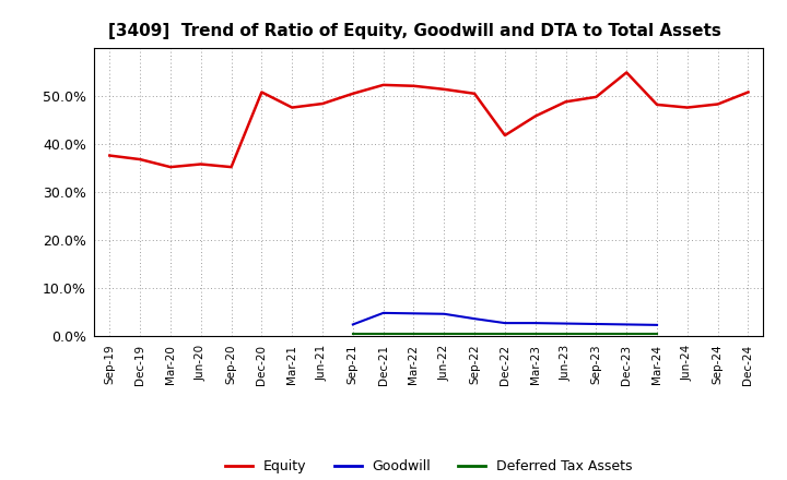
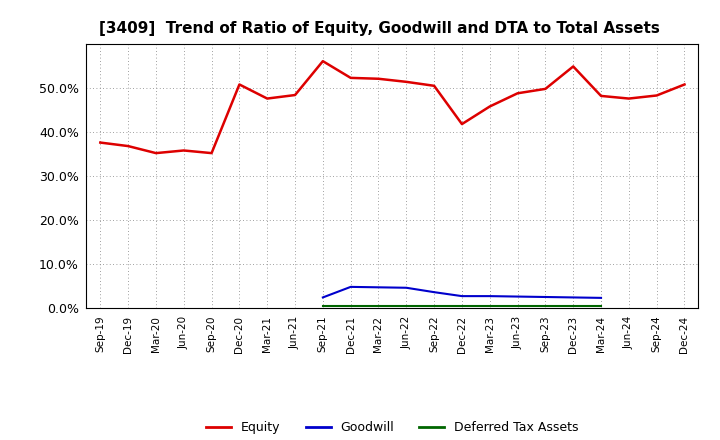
Equity/Sep-21: 50.5% -> 56.1%
